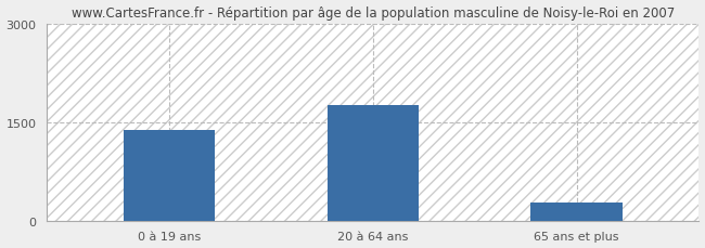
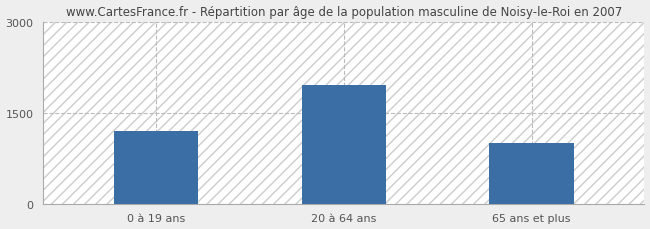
0 à 19 ans: 1380 -> 1200
20 à 64 ans: 1750 -> 1960
65 ans et plus: 280 -> 1000
